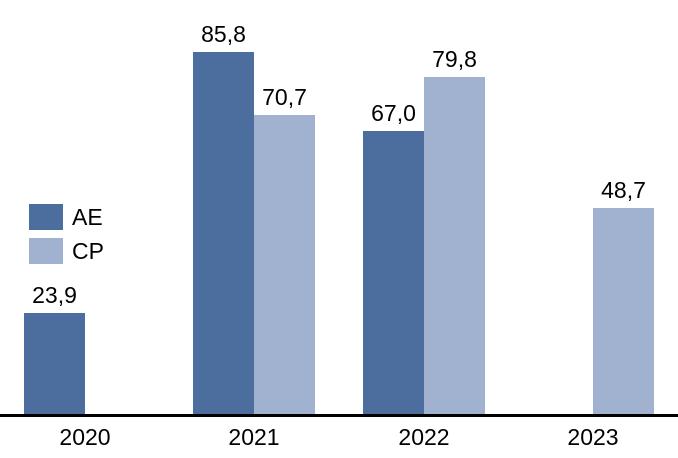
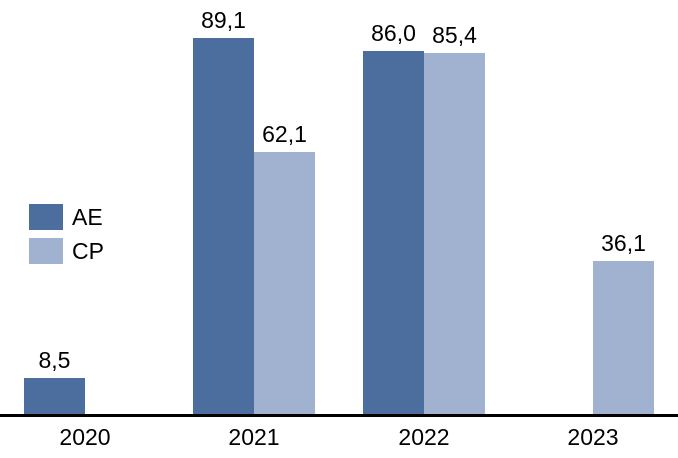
AE/2020: 23,9 -> 8,5
AE/2021: 85,8 -> 89,1
CP/2021: 70,7 -> 62,1
AE/2022: 67,0 -> 86,0
CP/2022: 79,8 -> 85,4
CP/2023: 48,7 -> 36,1
